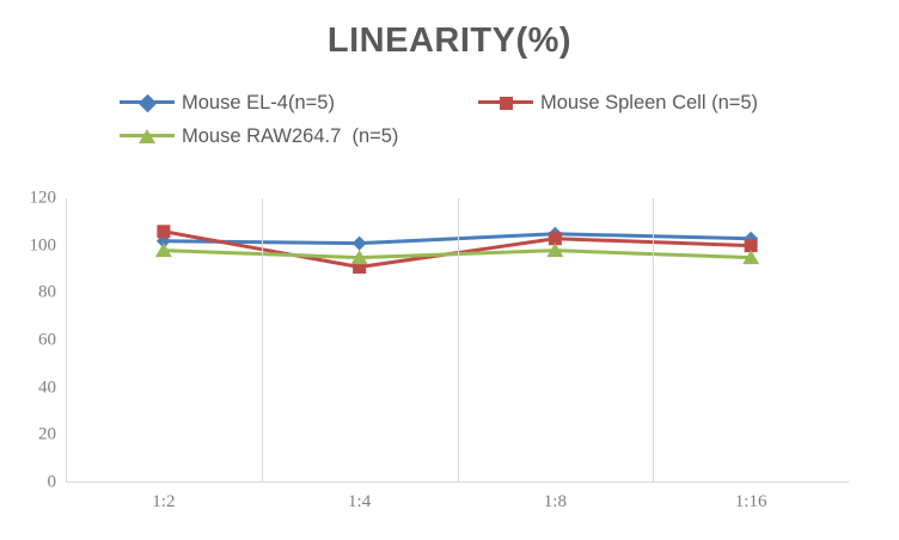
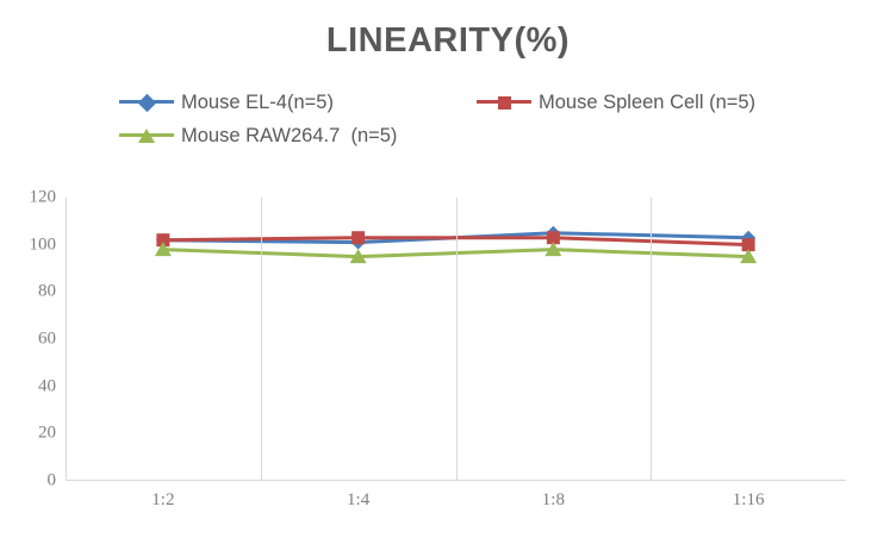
Mouse Spleen Cell (n=5)/1:2: 106 -> 102
Mouse Spleen Cell (n=5)/1:4: 91 -> 103
